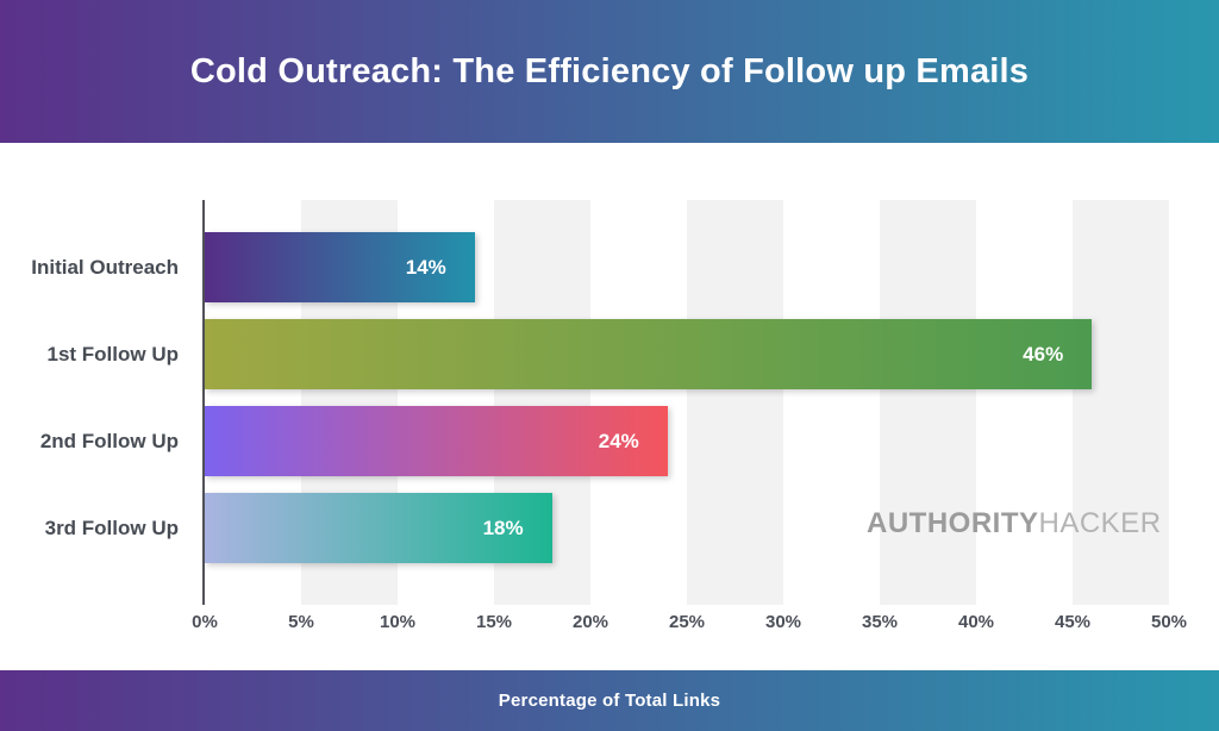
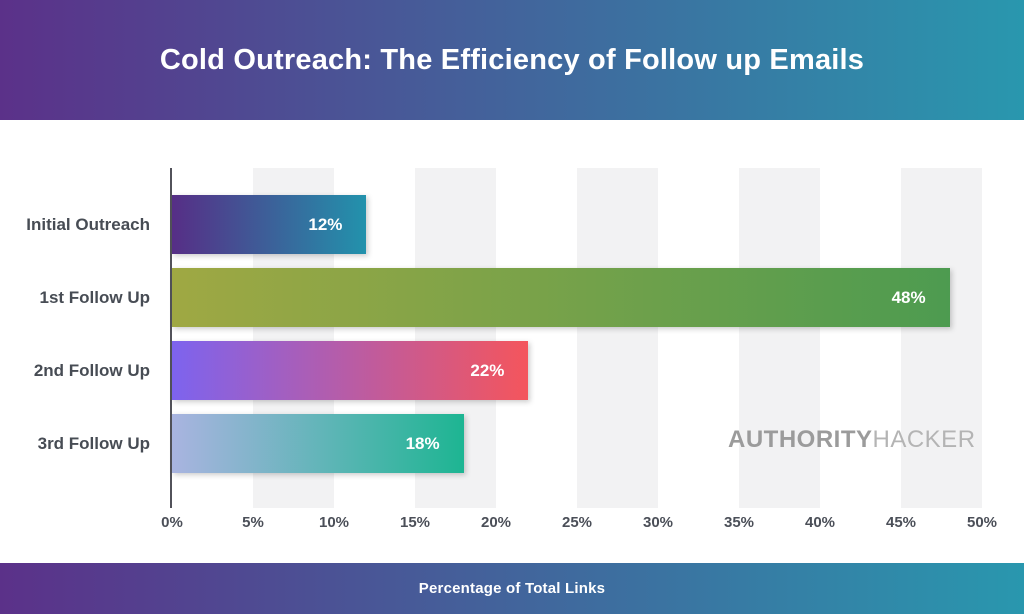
Initial Outreach: 14% -> 12%
1st Follow Up: 46% -> 48%
2nd Follow Up: 24% -> 22%
